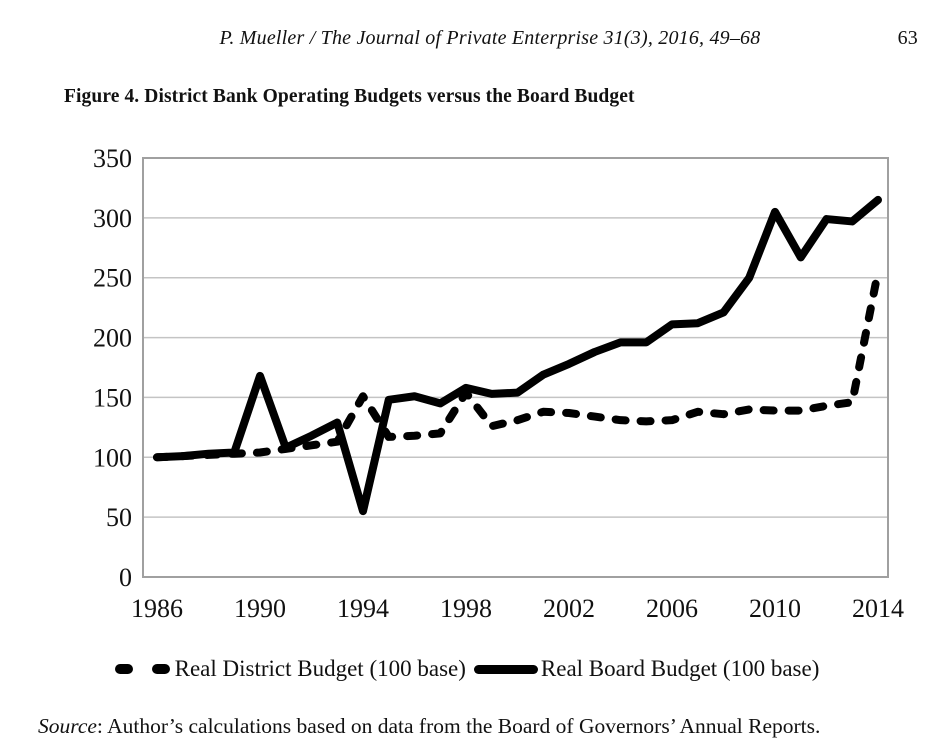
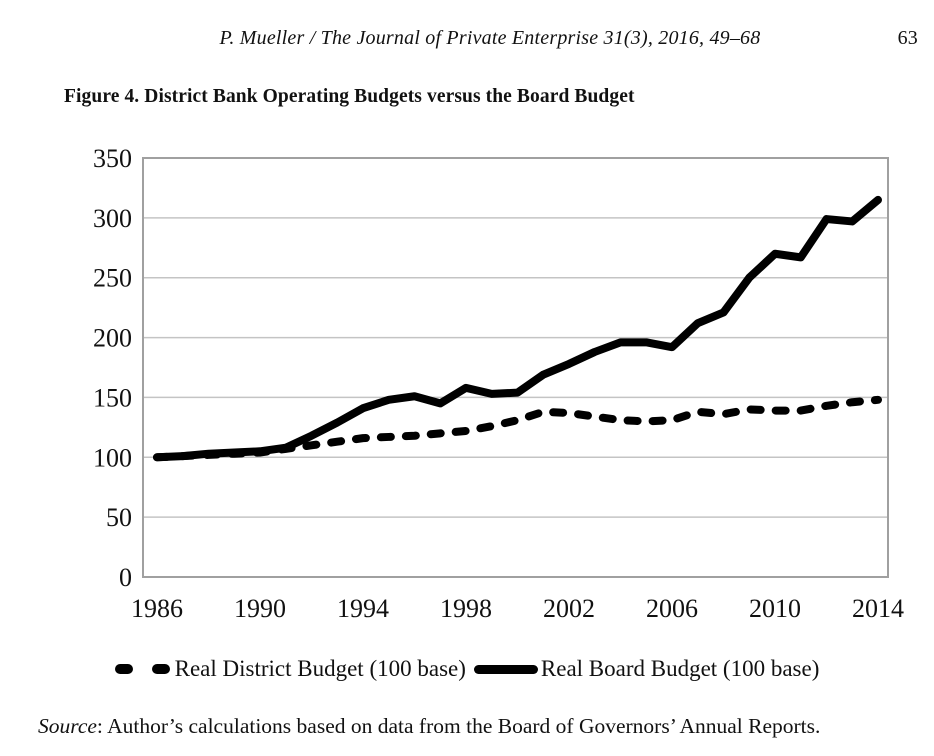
Real Board Budget (100 base)/1990: 168 -> 105
Real District Budget (100 base)/1994: 151 -> 116
Real Board Budget (100 base)/1994: 55 -> 141
Real District Budget (100 base)/1998: 154 -> 122
Real Board Budget (100 base)/2006: 211 -> 192
Real Board Budget (100 base)/2010: 305 -> 270
Real District Budget (100 base)/2014: 255 -> 148
